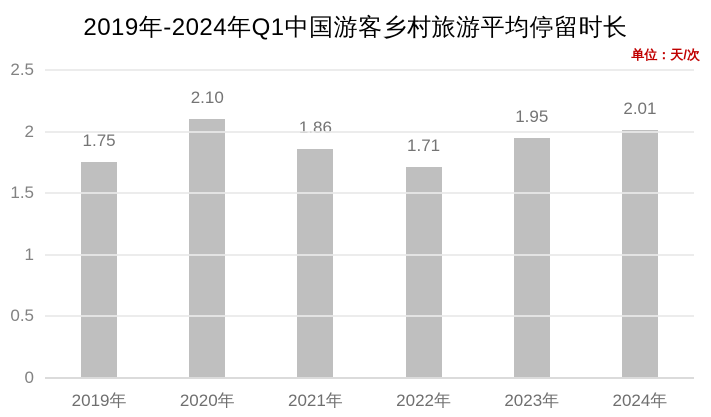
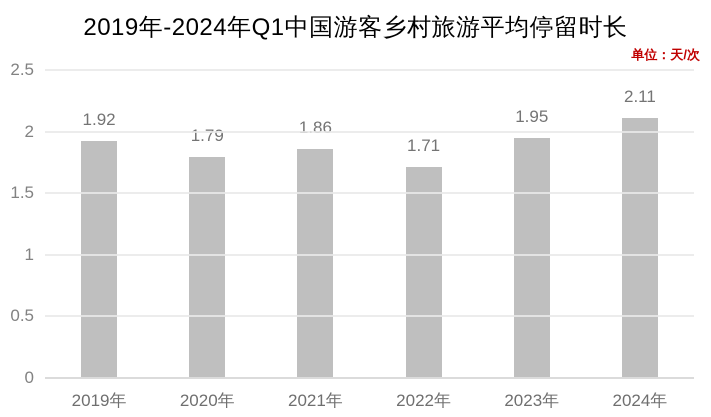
2019年: 1.75 -> 1.92
2020年: 2.10 -> 1.79
2024年: 2.01 -> 2.11
